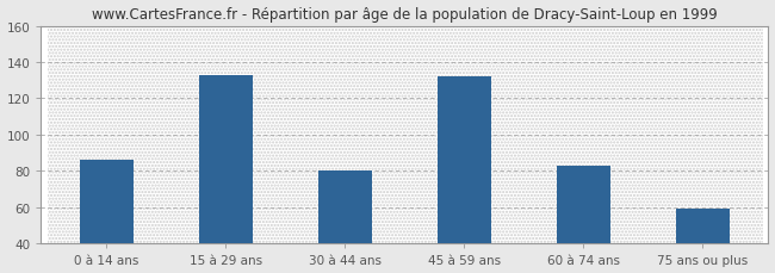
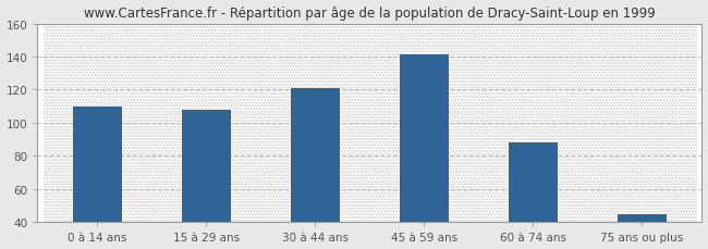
0 à 14 ans: 86 -> 110
15 à 29 ans: 133 -> 108
30 à 44 ans: 80 -> 121
45 à 59 ans: 132 -> 141
60 à 74 ans: 83 -> 88
75 ans ou plus: 59 -> 45
